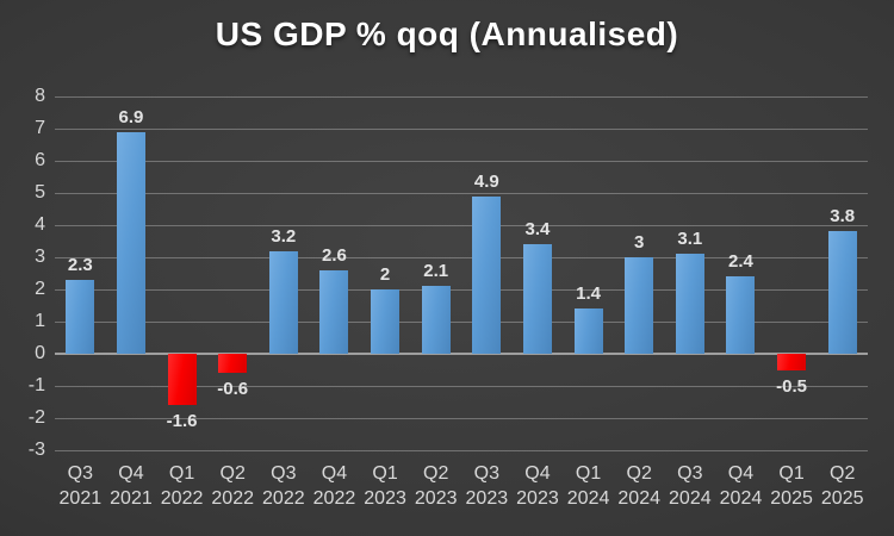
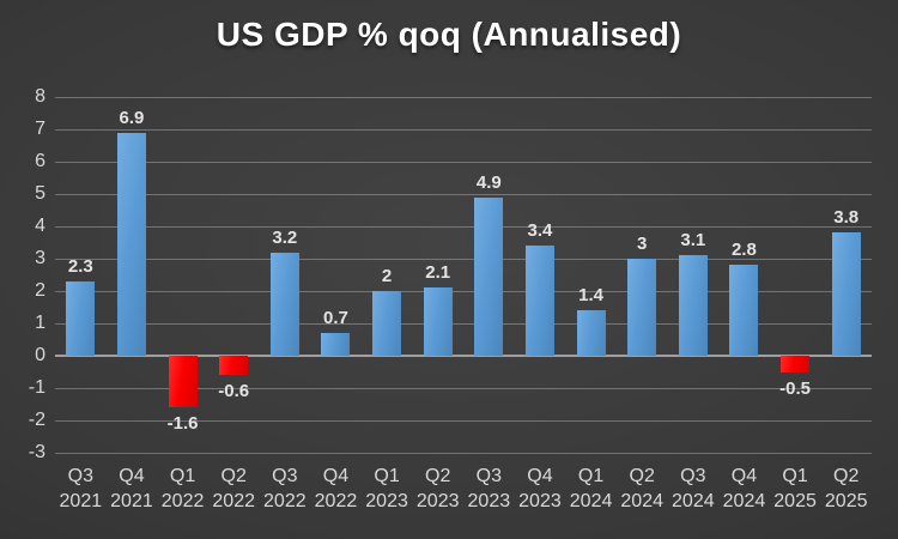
Q4 2022: 2.6 -> 0.7
Q4 2024: 2.4 -> 2.8
